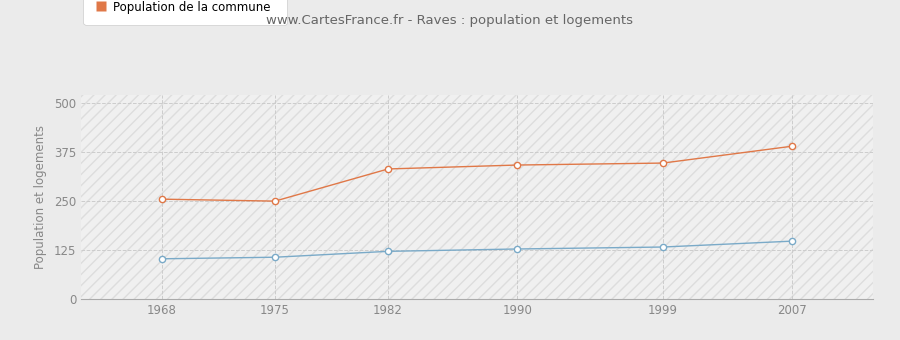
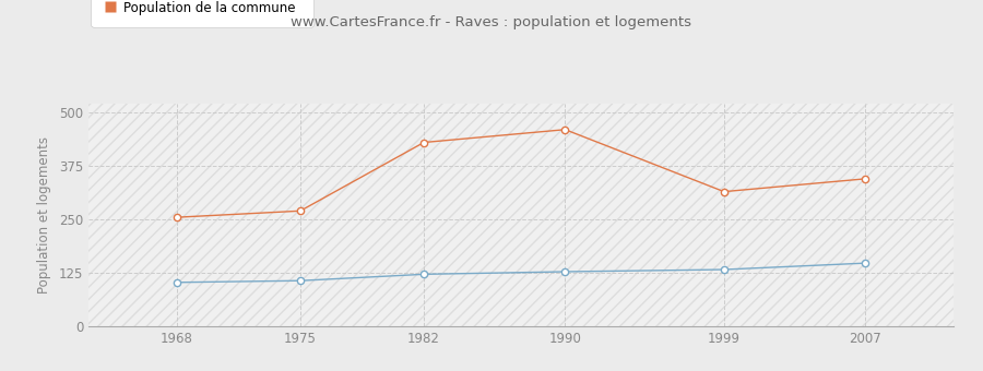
Population de la commune/1975: 250 -> 270
Population de la commune/1982: 332 -> 430
Population de la commune/1990: 342 -> 460
Population de la commune/1999: 347 -> 315
Population de la commune/2007: 390 -> 345
